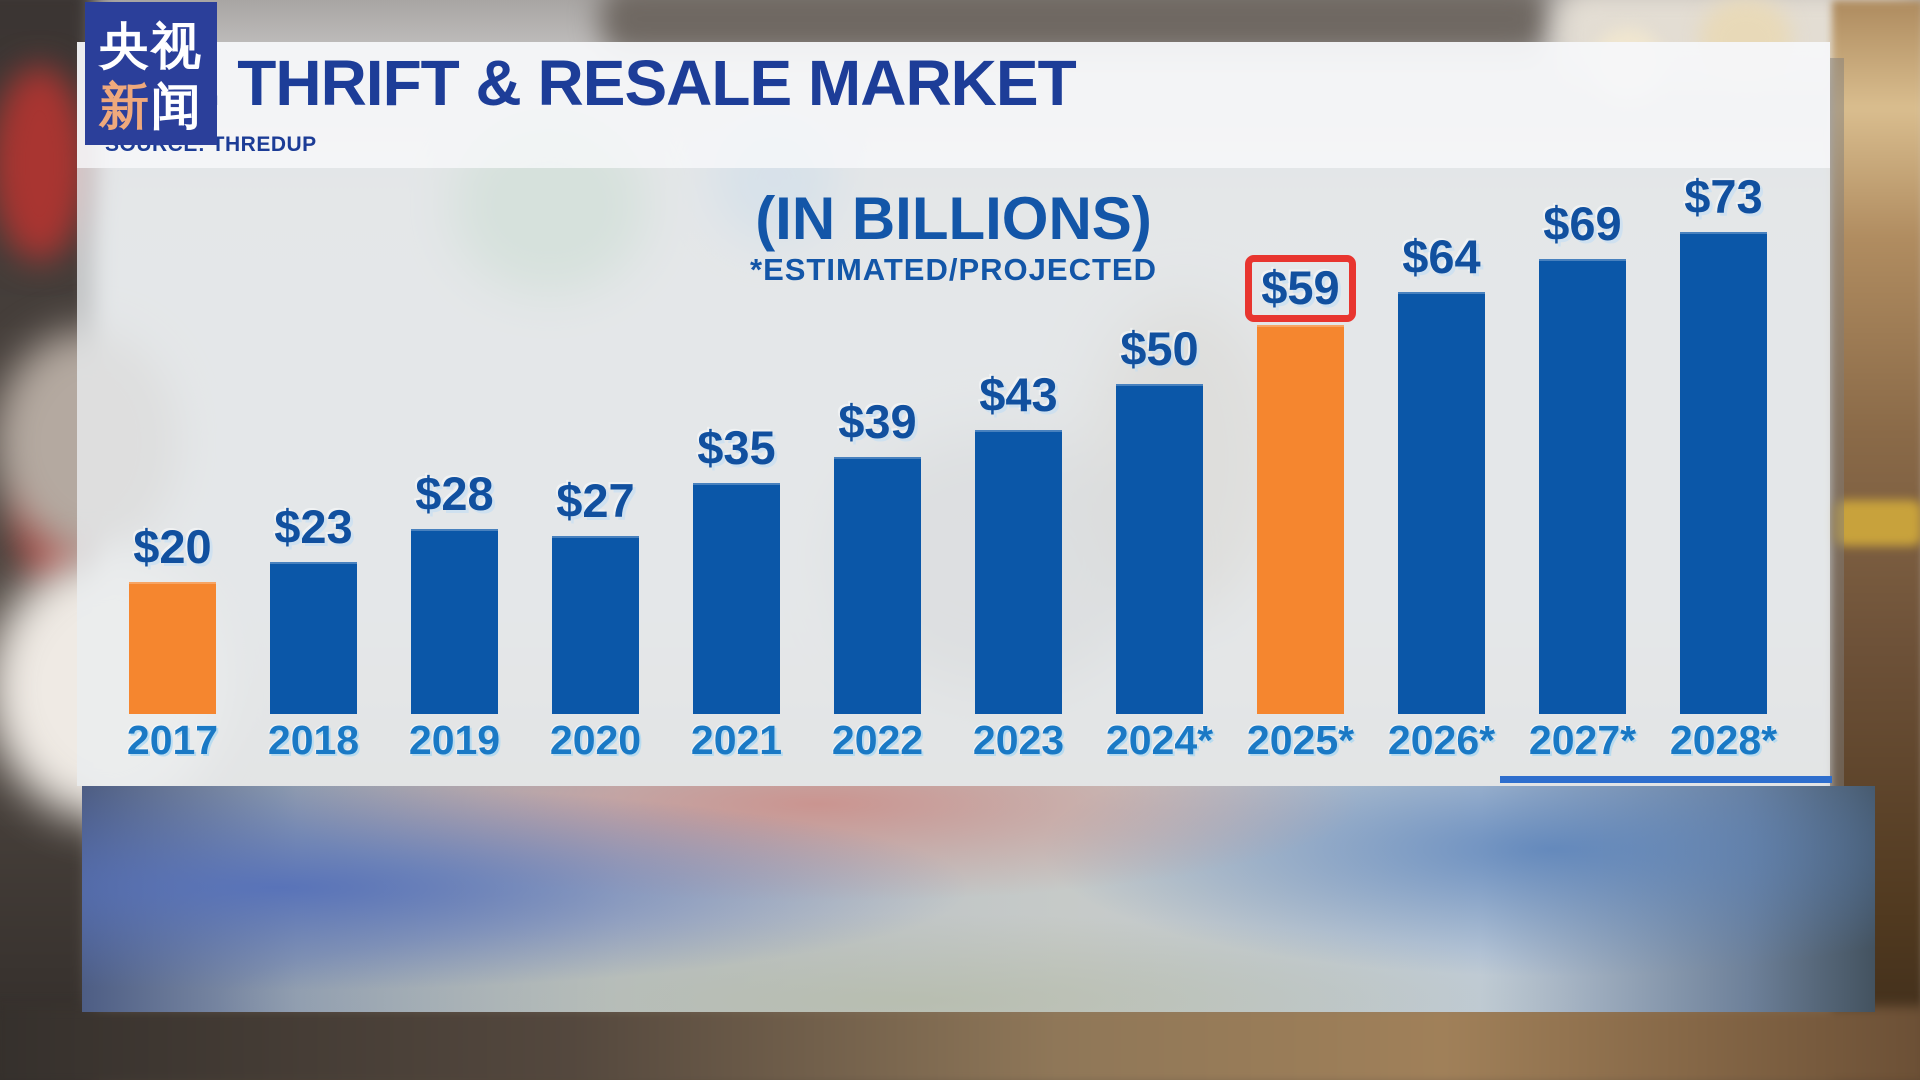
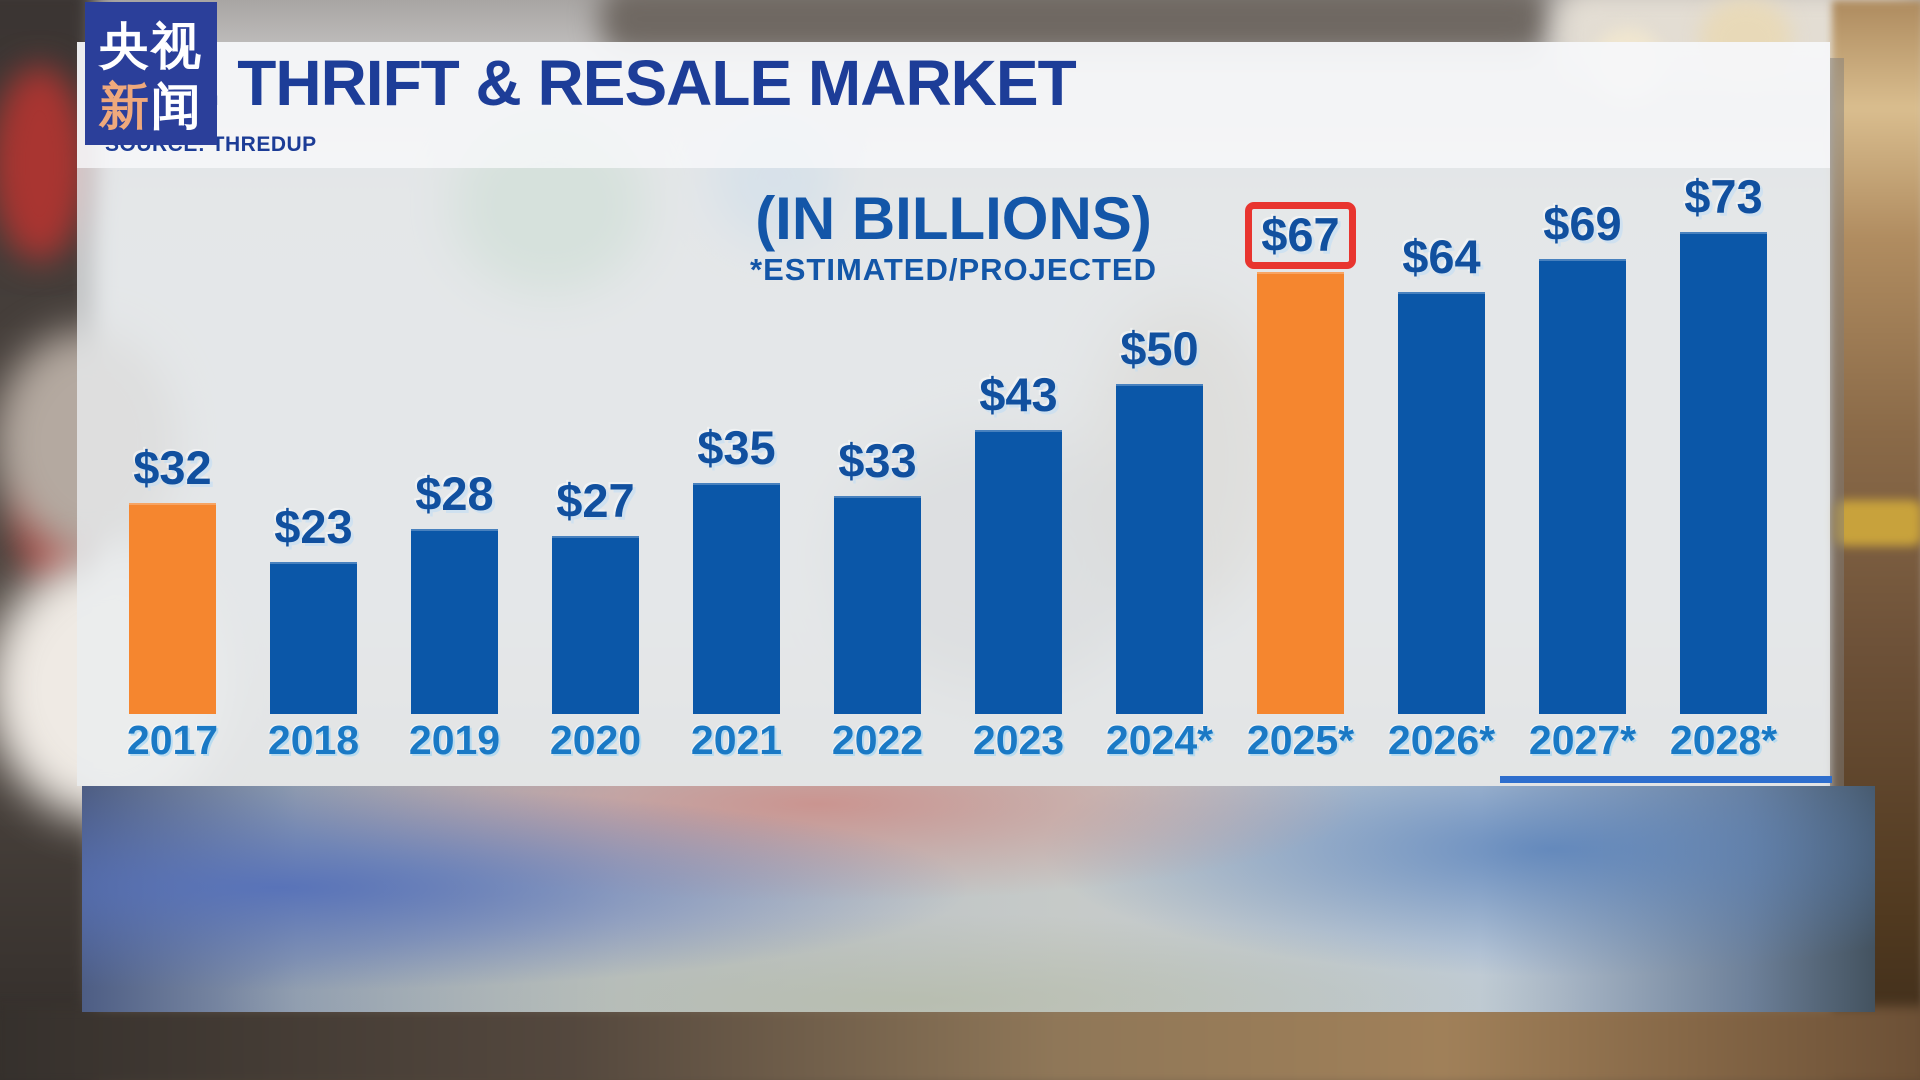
2017: $20 -> $32
2022: $39 -> $33
2025*: $59 -> $67
